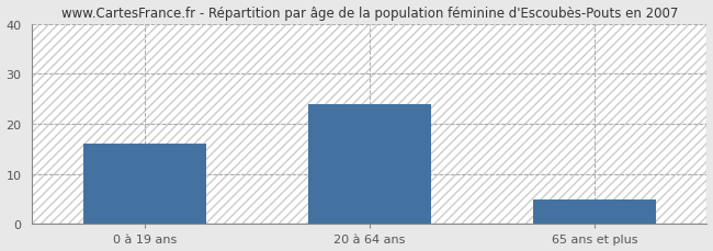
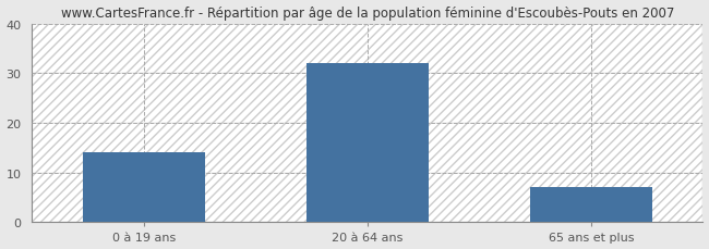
0 à 19 ans: 16 -> 14
20 à 64 ans: 24 -> 32
65 ans et plus: 5 -> 7
